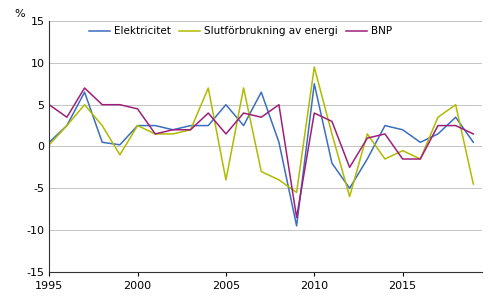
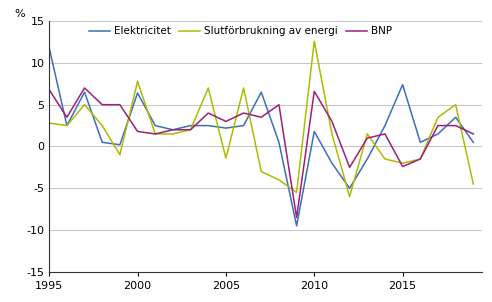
Elektricitet/1995: 0.5 -> 11.8
Slutförbrukning av energi/1995: 0.2 -> 2.8
BNP/1995: 5.0 -> 6.8
Elektricitet/2000: 2.5 -> 6.4
Slutförbrukning av energi/2000: 2.5 -> 7.8
BNP/2000: 4.5 -> 1.8
Elektricitet/2005: 5.0 -> 2.2
Slutförbrukning av energi/2005: -4.0 -> -1.4
BNP/2005: 1.5 -> 3.0
Elektricitet/2010: 7.5 -> 1.8
Slutförbrukning av energi/2010: 9.5 -> 12.6
BNP/2010: 4.0 -> 6.6
Elektricitet/2015: 2.0 -> 7.4
Slutförbrukning av energi/2015: -0.5 -> -2.0
BNP/2015: -1.5 -> -2.4
